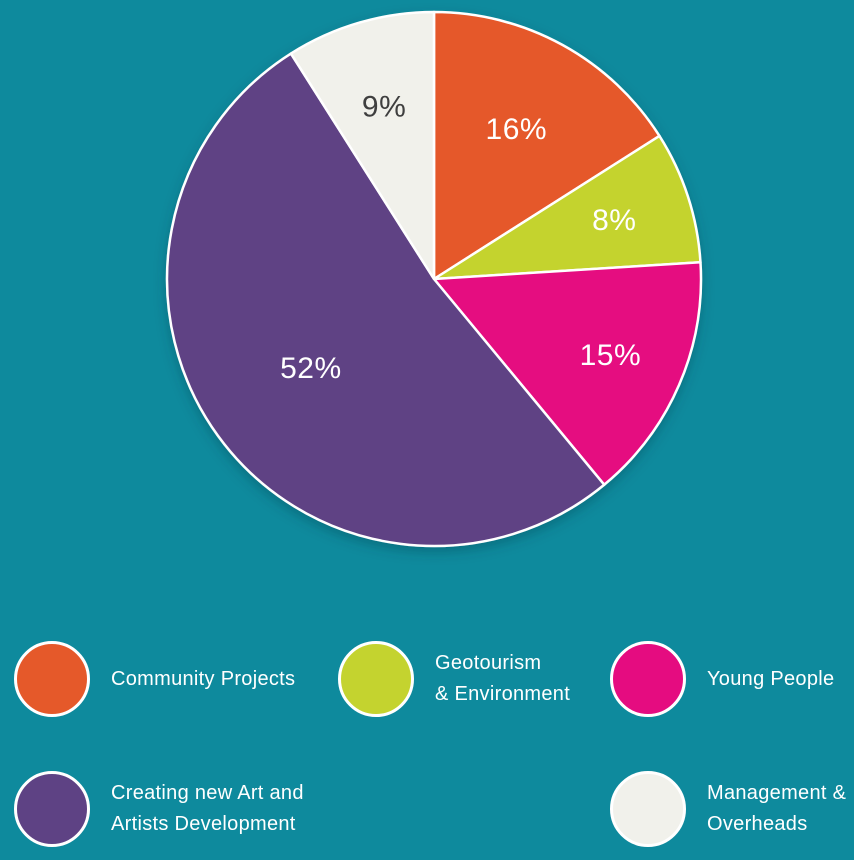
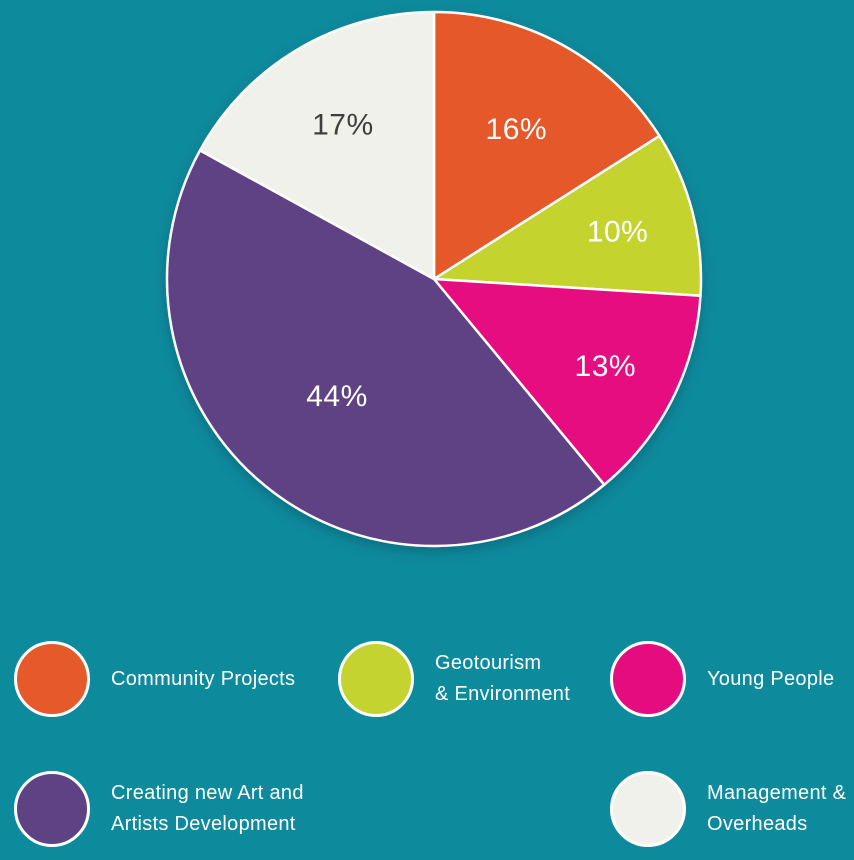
Geotourism & Environment: 8% -> 10%
Young People: 15% -> 13%
Creating new Art and Artists Development: 52% -> 44%
Management & Overheads: 9% -> 17%
